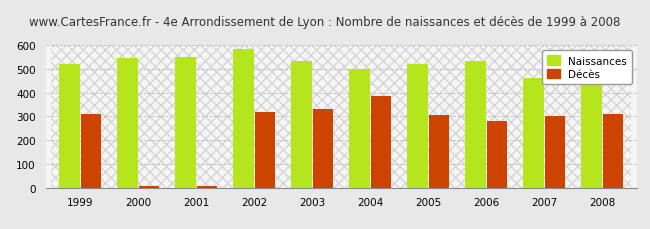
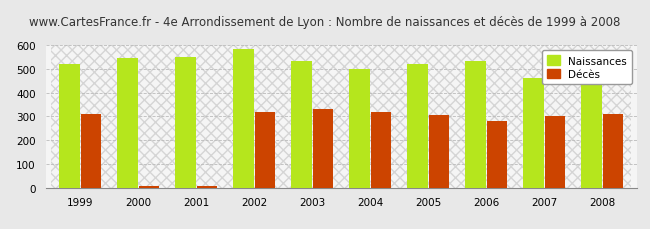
Décès/2004: 385 -> 316
